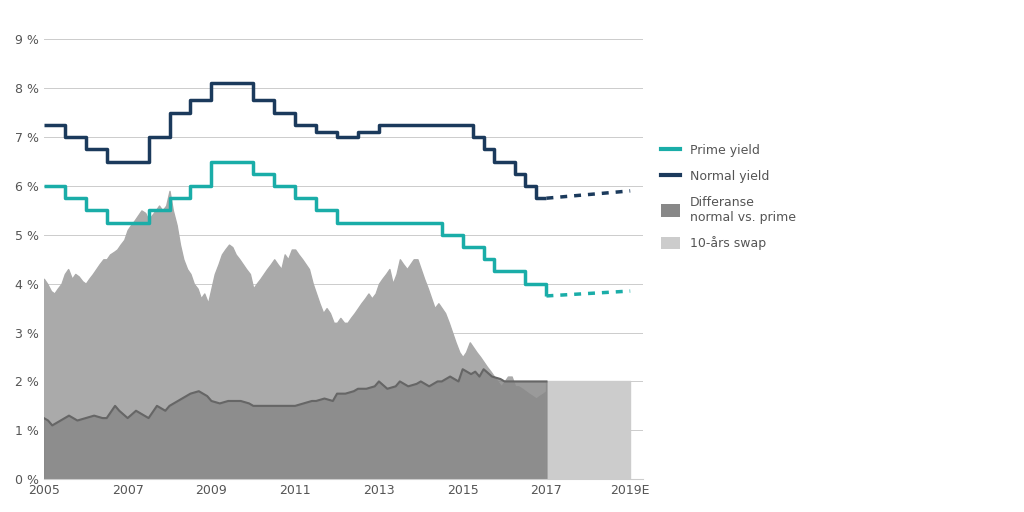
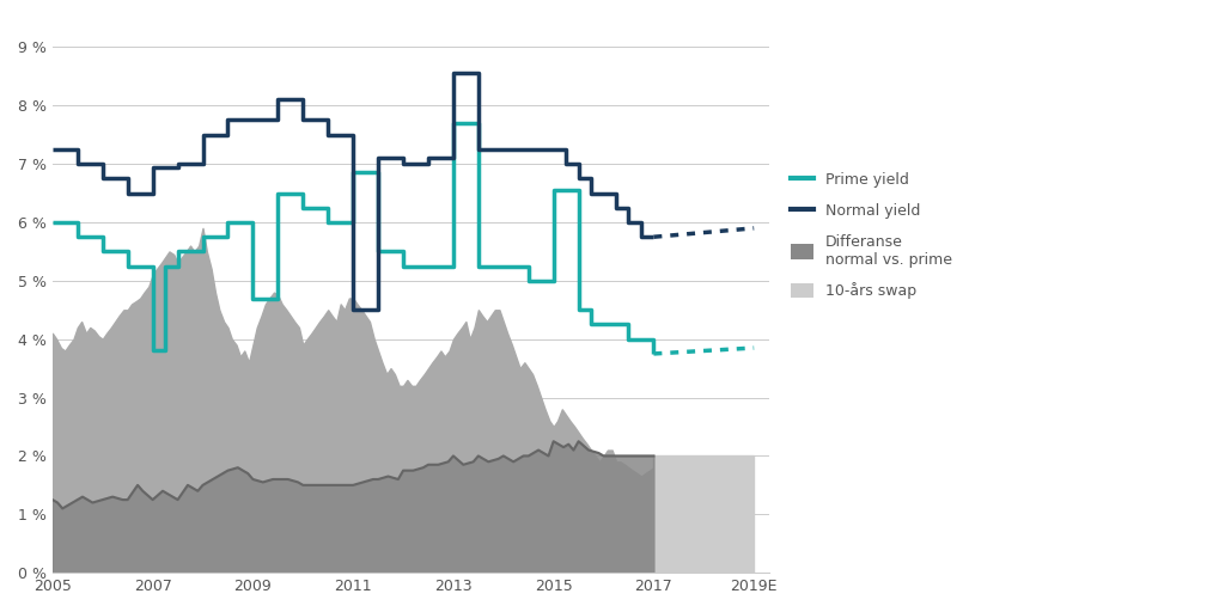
Prime yield/2007: 5.25 % -> 3.80 %
Normal yield/2007: 6.50 % -> 6.95 %
Prime yield/2009: 6.50 % -> 4.70 %
Normal yield/2009: 8.10 % -> 7.75 %
Prime yield/2011: 5.75 % -> 6.85 %
Normal yield/2011: 7.25 % -> 4.50 %
Prime yield/2013: 5.25 % -> 7.70 %
Normal yield/2013: 7.25 % -> 8.55 %
Prime yield/2015: 4.75 % -> 6.55 %
